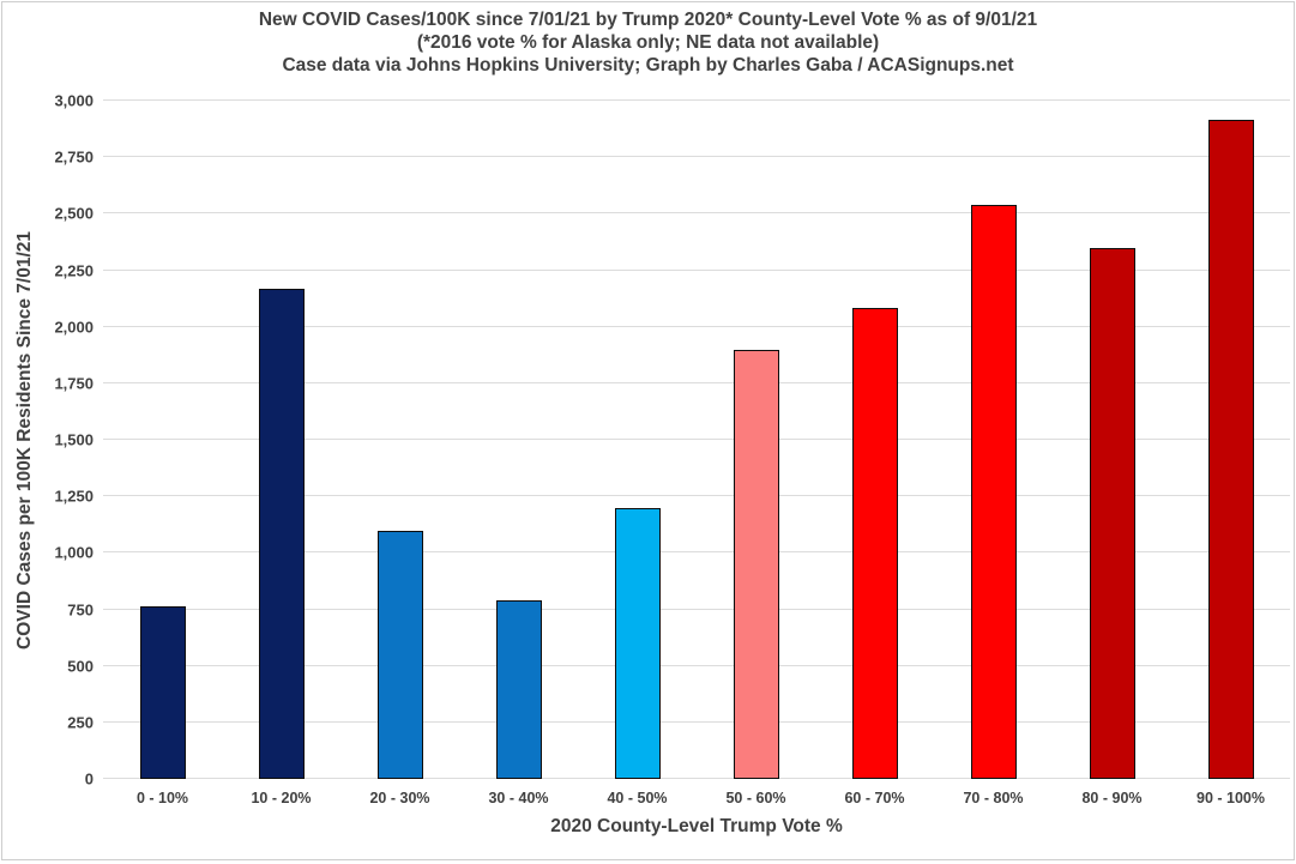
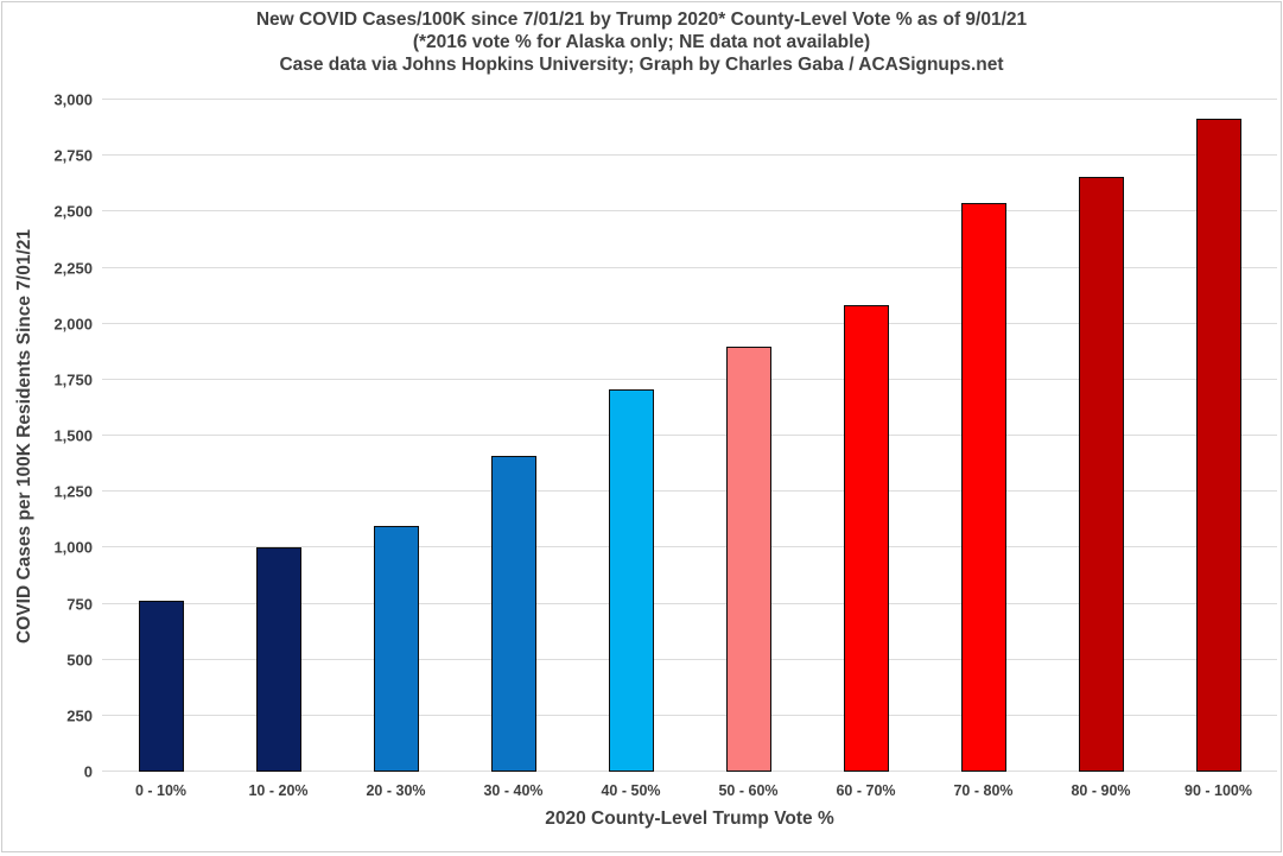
10 - 20%: 2170 -> 1000
30 - 40%: 790 -> 1410
40 - 50%: 1200 -> 1700
80 - 90%: 2350 -> 2660
